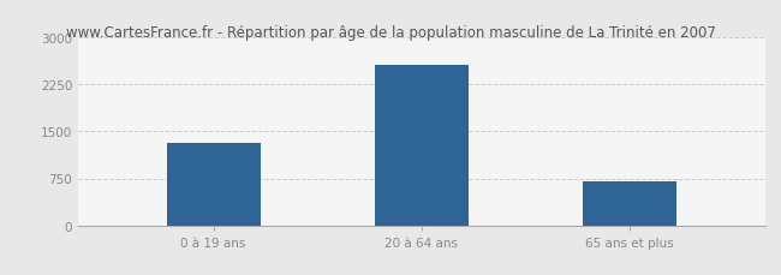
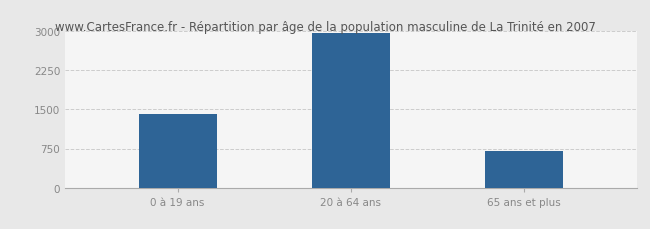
0 à 19 ans: 1320 -> 1420
20 à 64 ans: 2560 -> 2970
